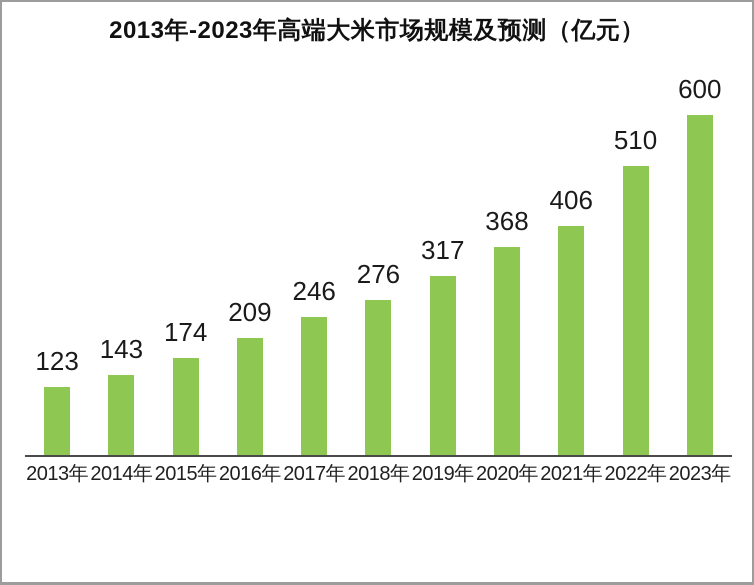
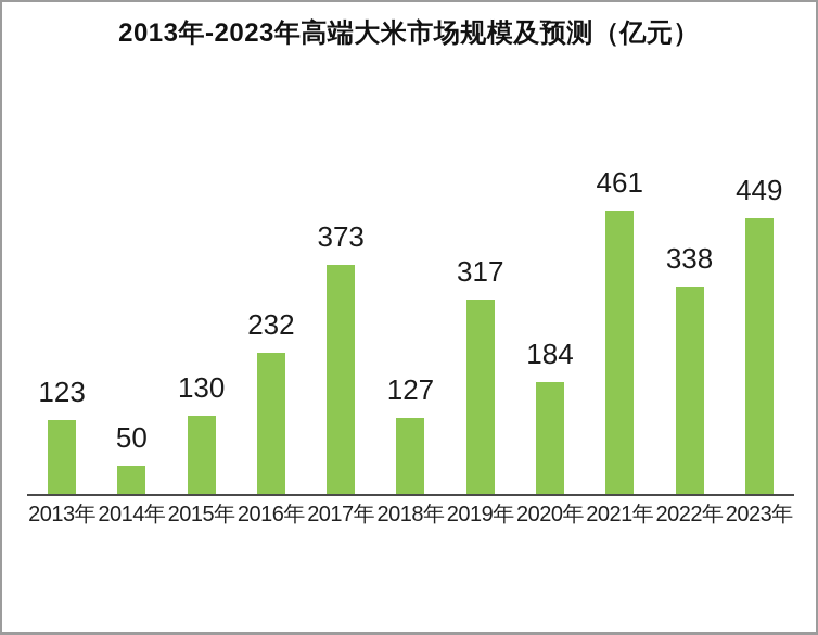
2014年: 143 -> 50
2015年: 174 -> 130
2016年: 209 -> 232
2017年: 246 -> 373
2018年: 276 -> 127
2020年: 368 -> 184
2021年: 406 -> 461
2022年: 510 -> 338
2023年: 600 -> 449
